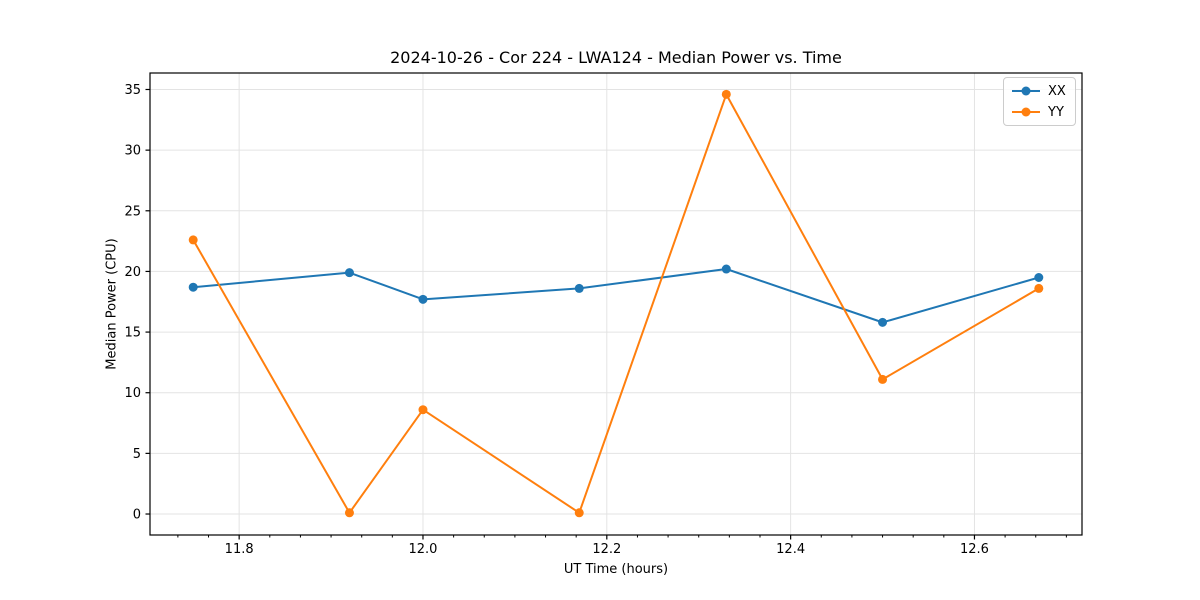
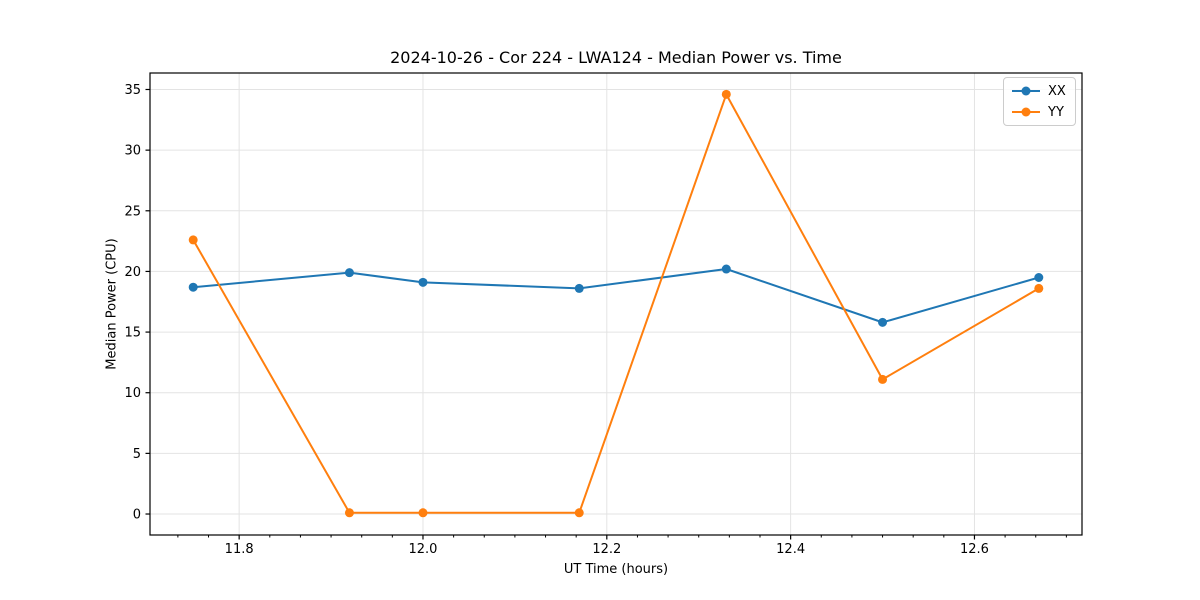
XX/12.0: 17.7 -> 19.1
YY/12.0: 8.6 -> 0.1
